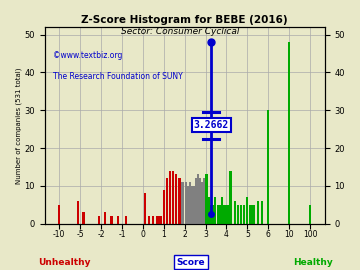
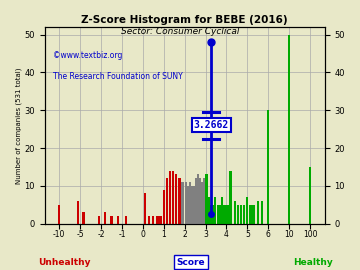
10: 48 -> 50
100: 5 -> 15
